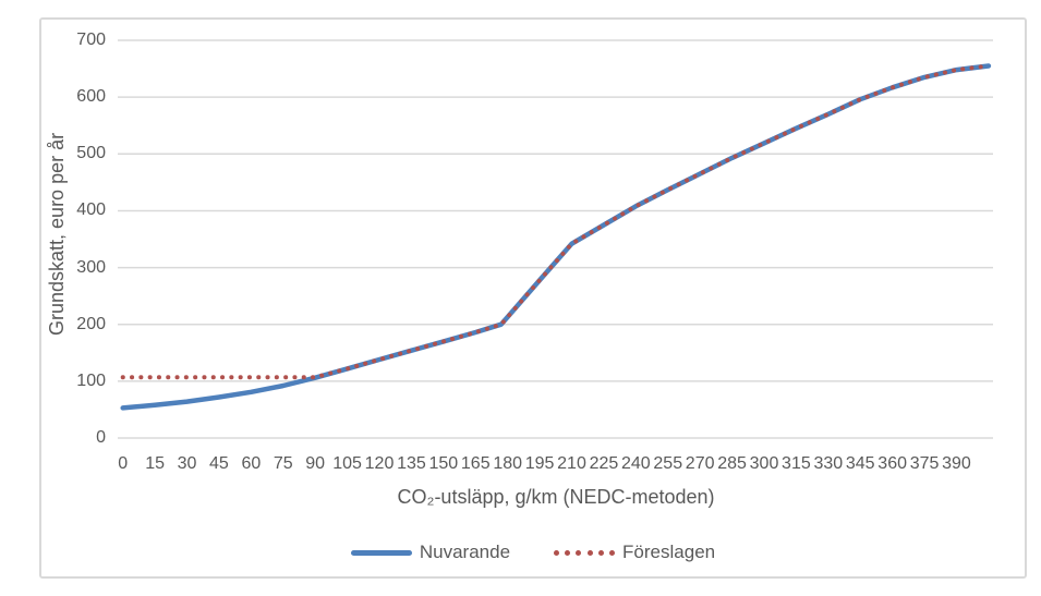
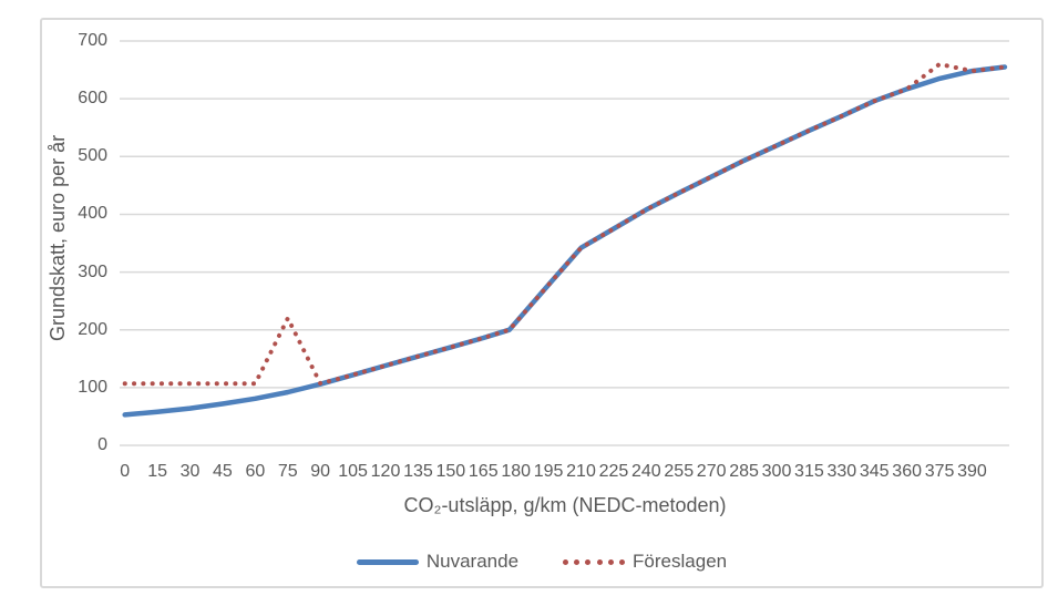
Föreslagen/75: 110 -> 220
Föreslagen/375: 640 -> 660
